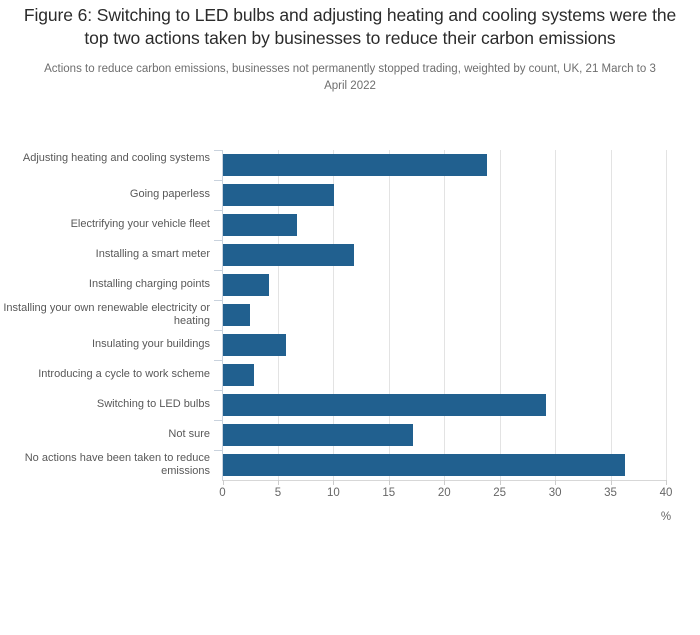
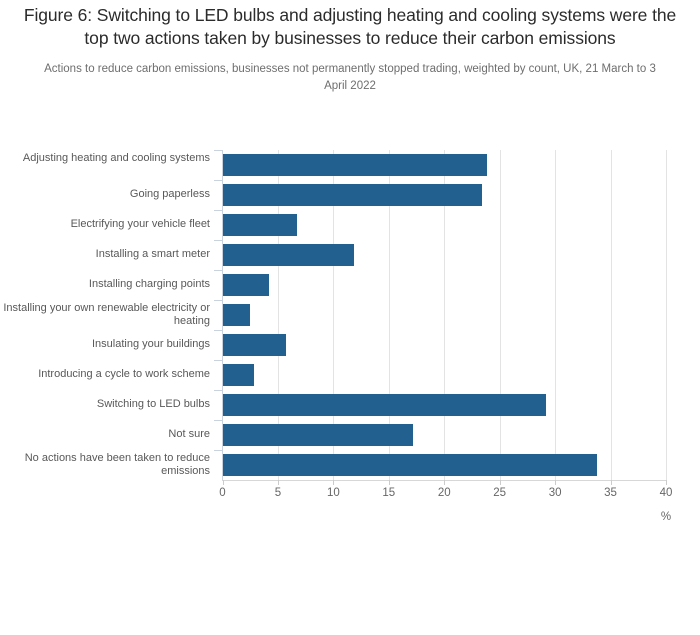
Going paperless: 10.1 -> 23.4
No actions have been taken to reduce emissions: 36.3 -> 33.8
